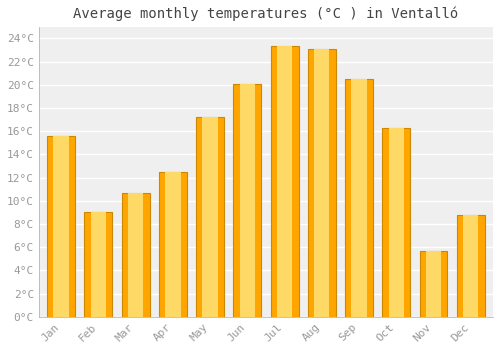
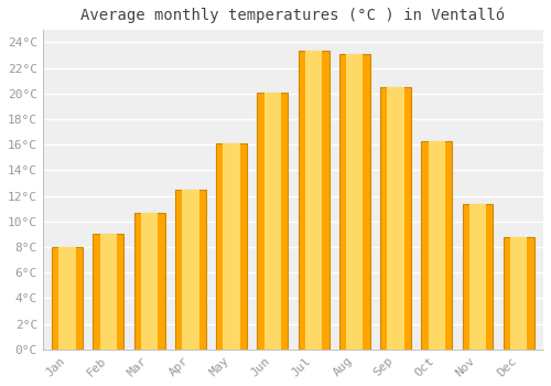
Jan: 15.6°C -> 8.0°C
May: 17.2°C -> 16.1°C
Nov: 5.7°C -> 11.4°C
